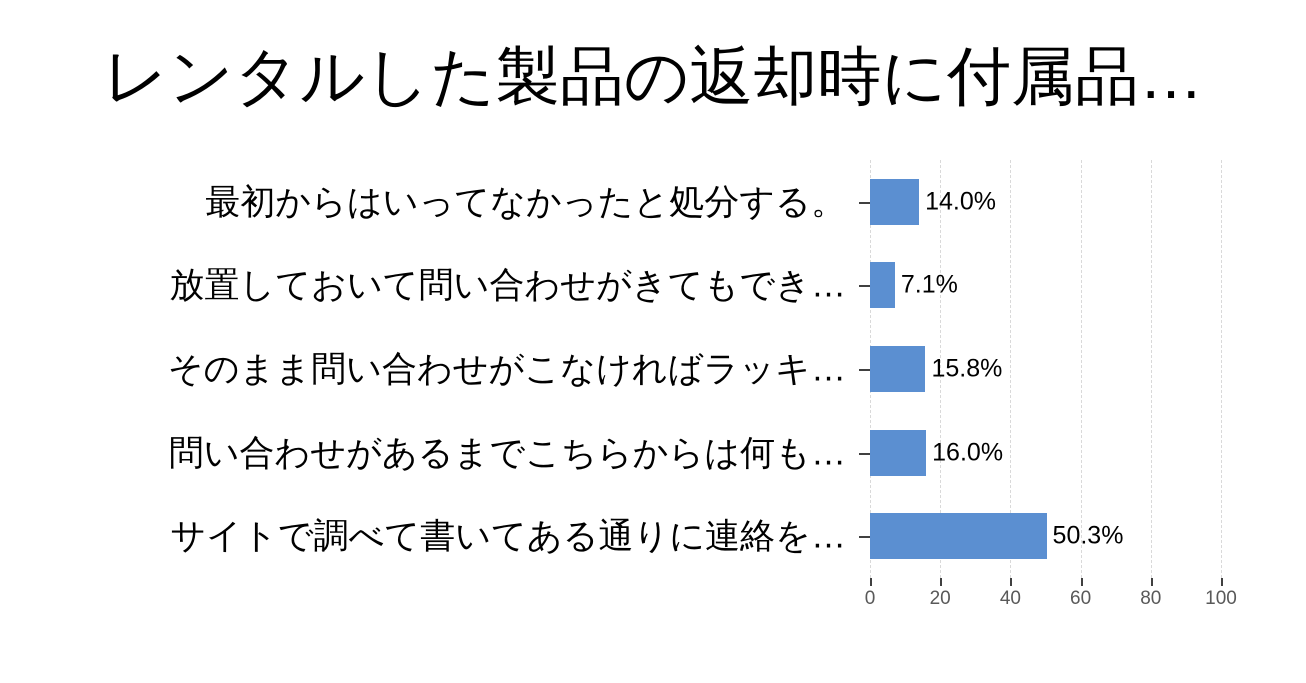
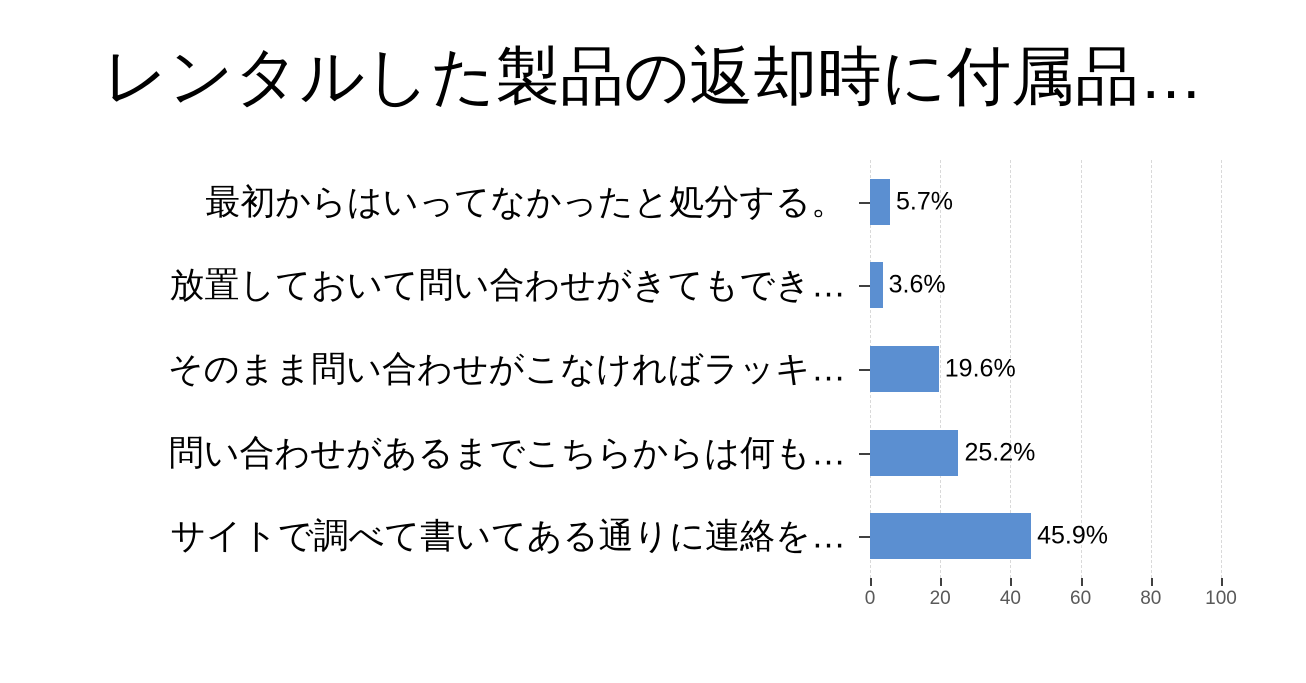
最初からはいってなかったと処分する。: 14.0% -> 5.7%
放置しておいて問い合わせがきてもでき…: 7.1% -> 3.6%
そのまま問い合わせがこなければラッキ…: 15.8% -> 19.6%
問い合わせがあるまでこちらからは何も…: 16.0% -> 25.2%
サイトで調べて書いてある通りに連絡を…: 50.3% -> 45.9%
